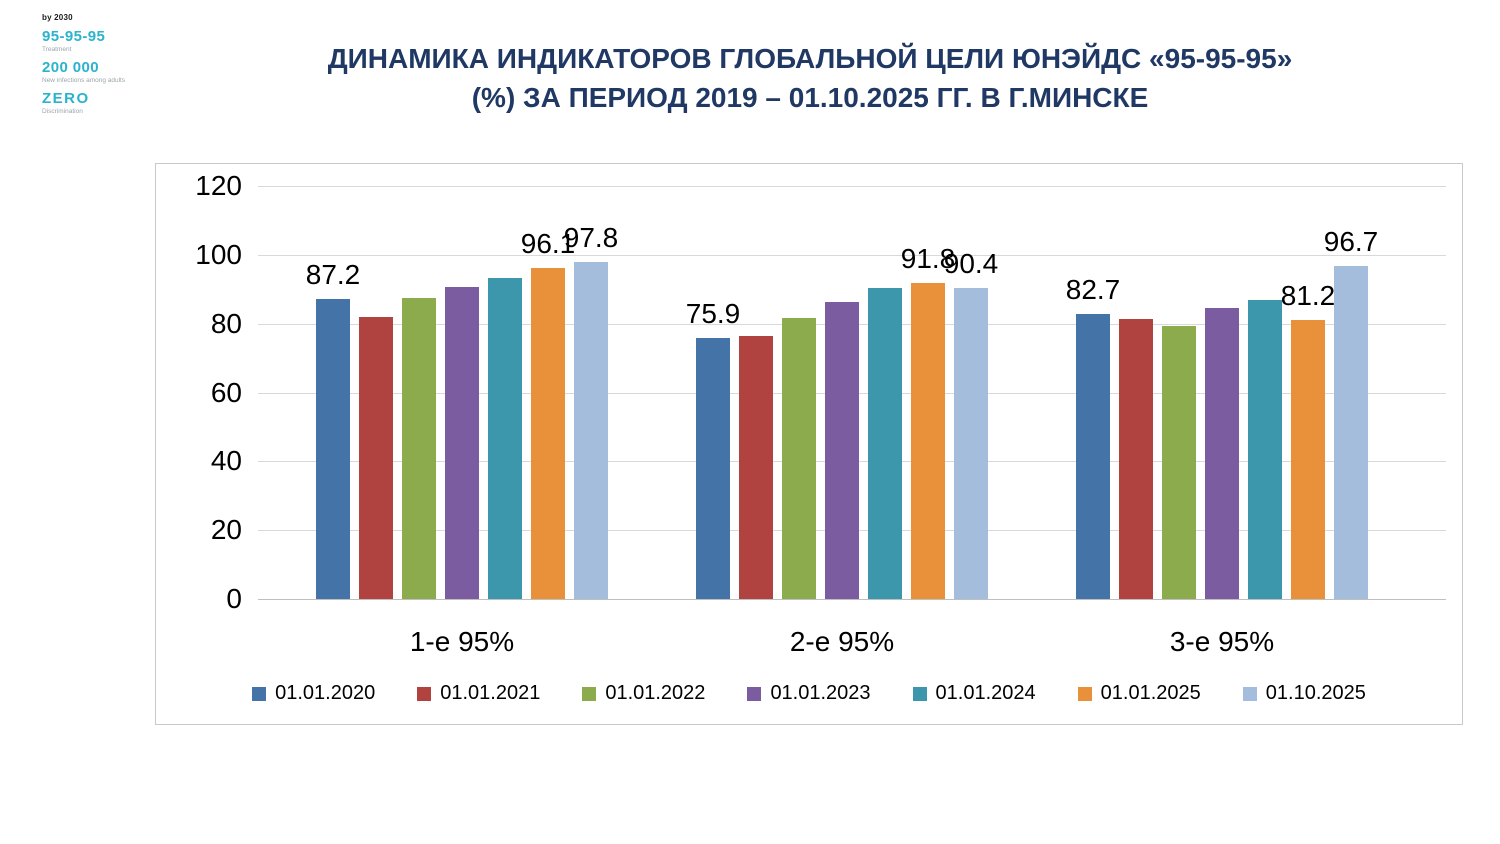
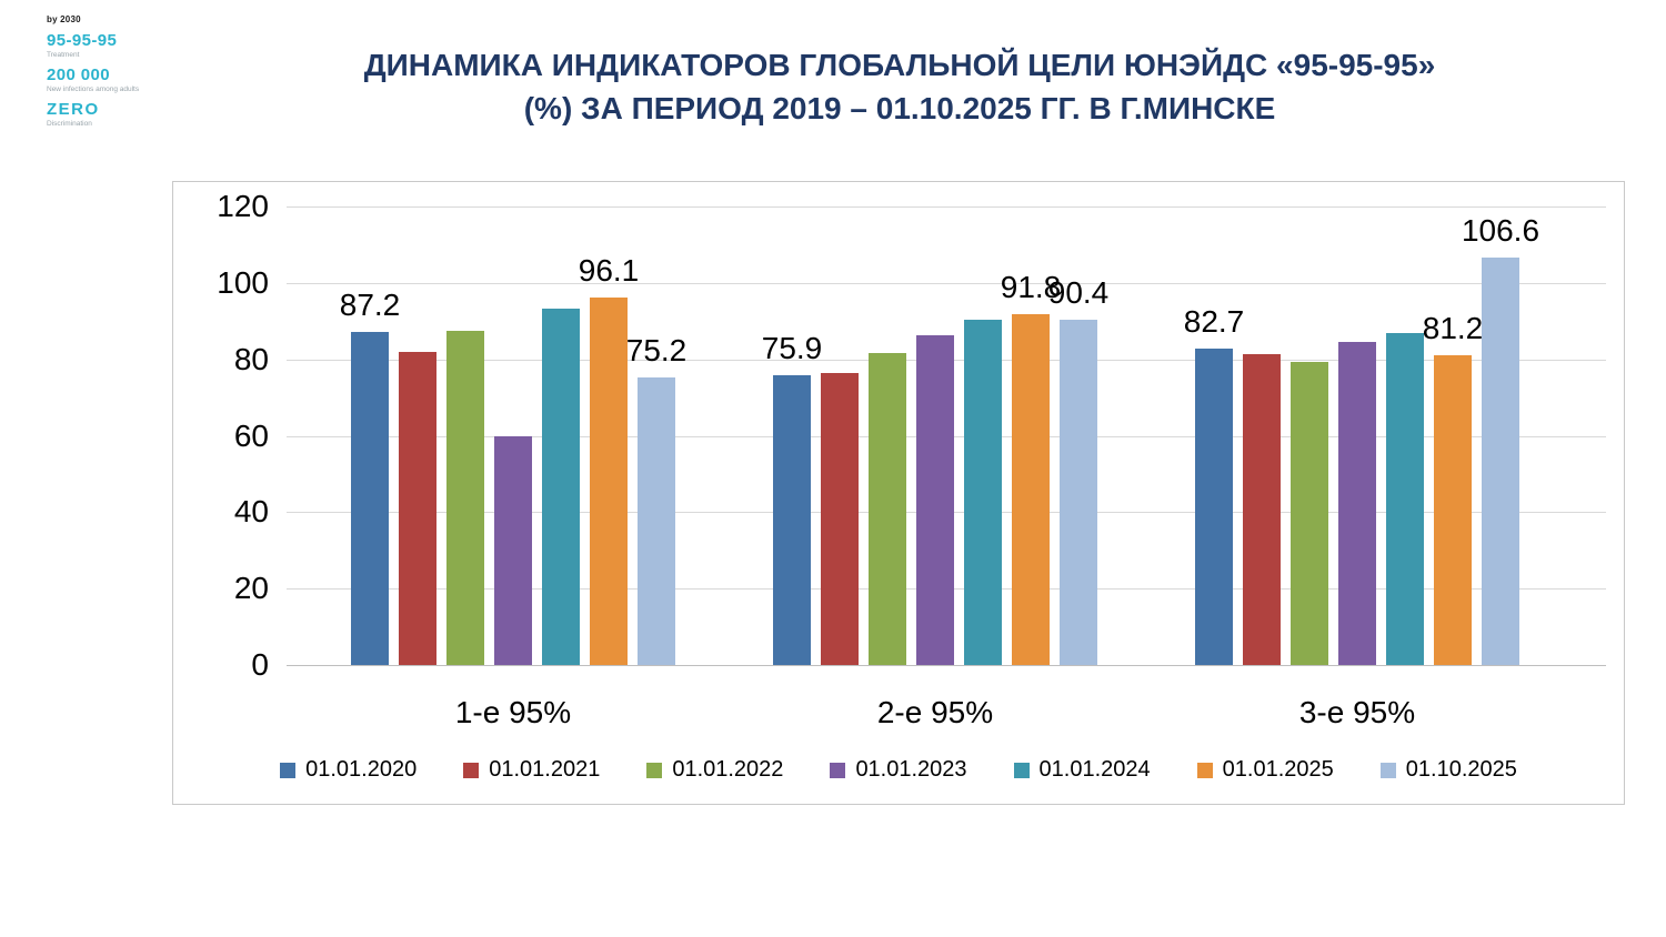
01.01.2023/1-е 95%: 91 -> 60
01.10.2025/1-е 95%: 97.8 -> 75.2
01.10.2025/3-е 95%: 96.7 -> 106.6
